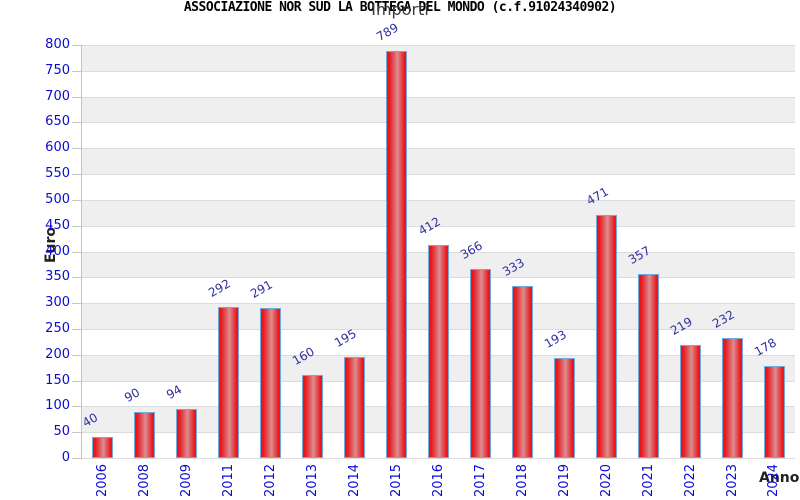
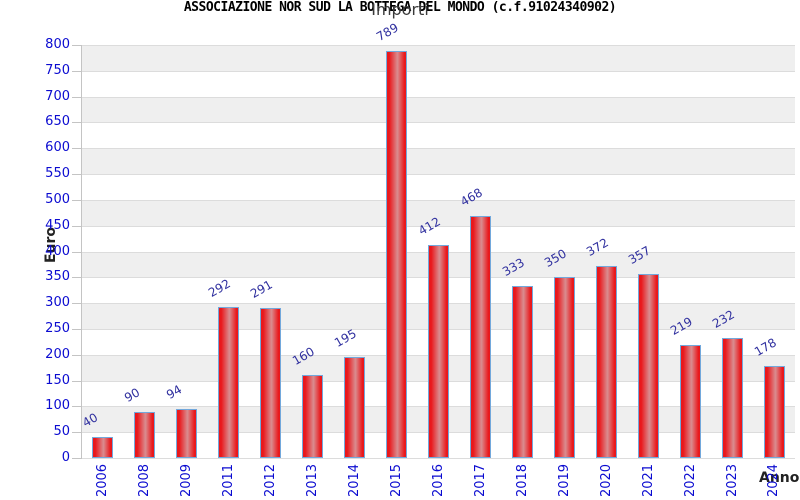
2017: 366 -> 468
2019: 193 -> 350
2020: 471 -> 372
